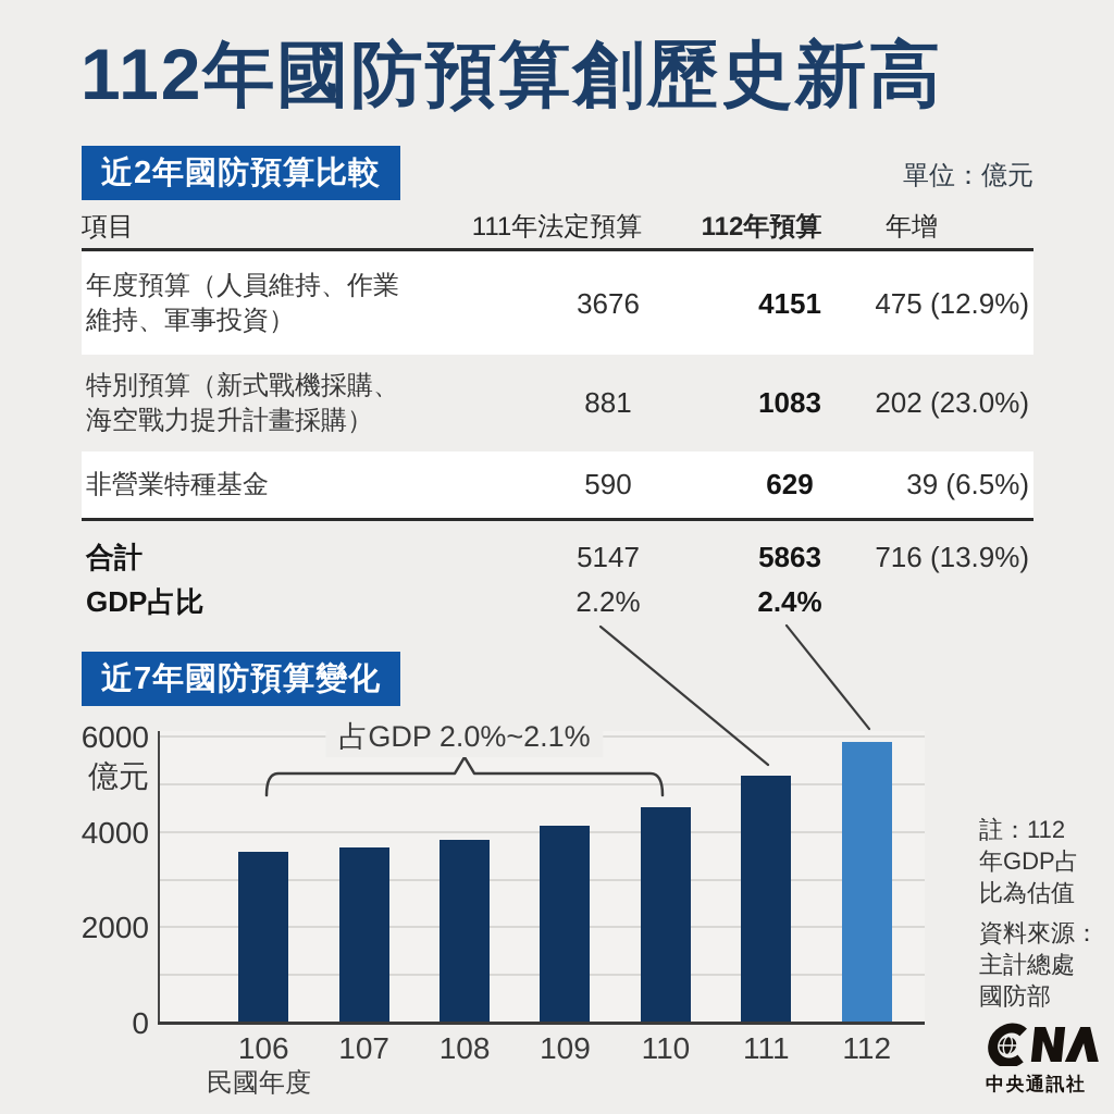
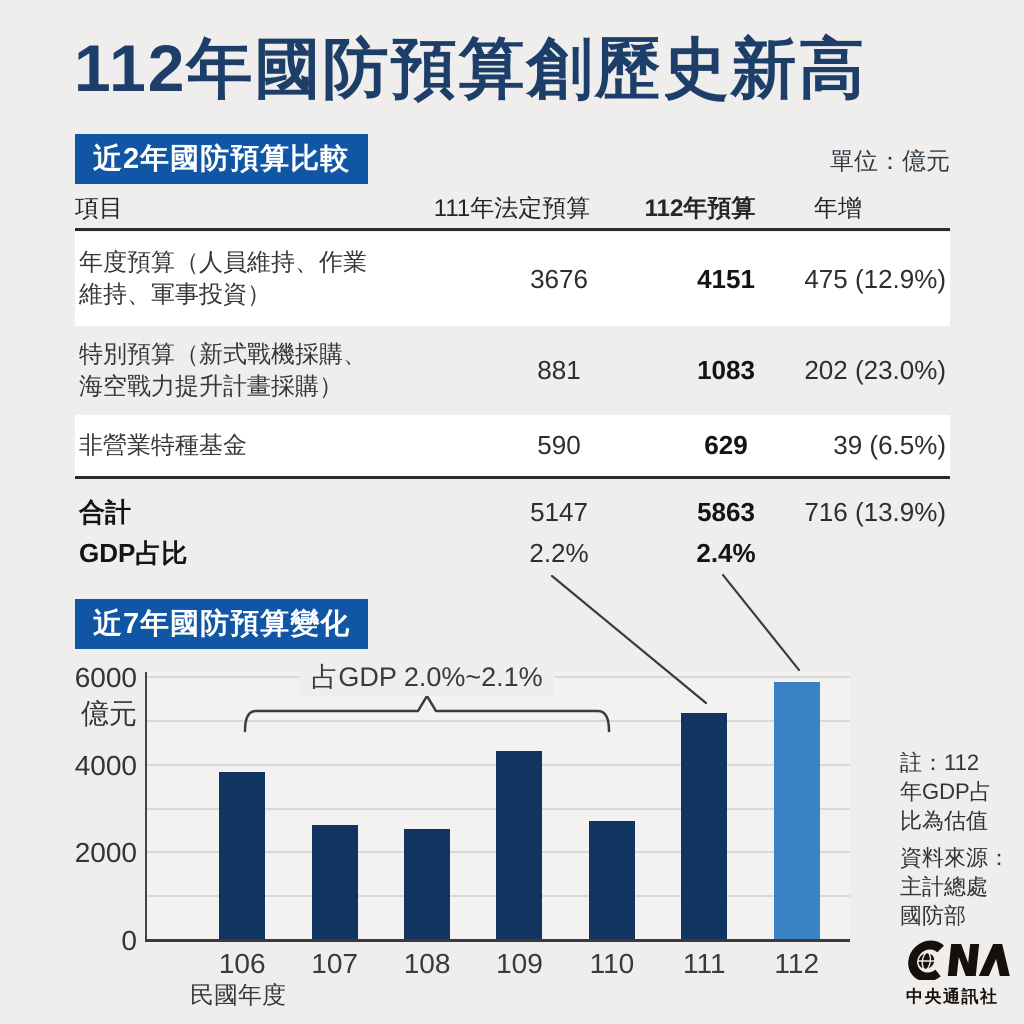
106: 3600 -> 3800
107: 3600 -> 2600
108: 3800 -> 2500
109: 4100 -> 4300
110: 4500 -> 2700
